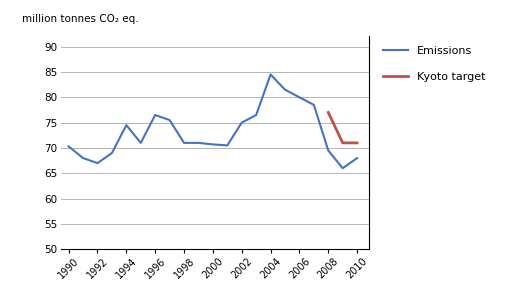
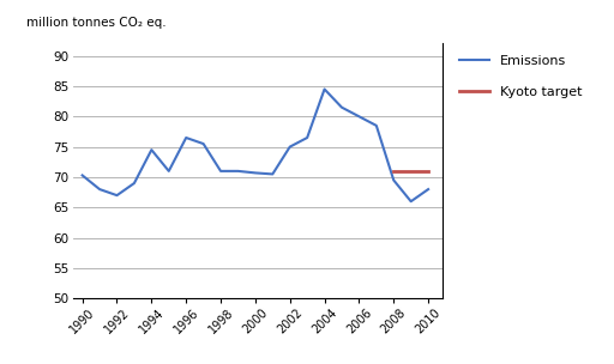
Kyoto target/2008: 77 -> 71
